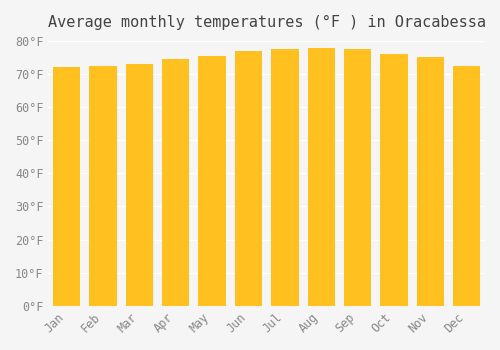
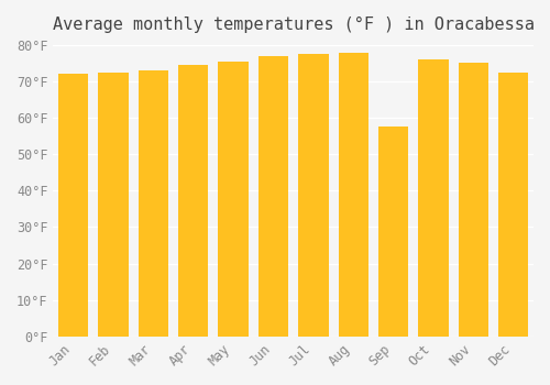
Sep: 77.5°F -> 57.5°F
